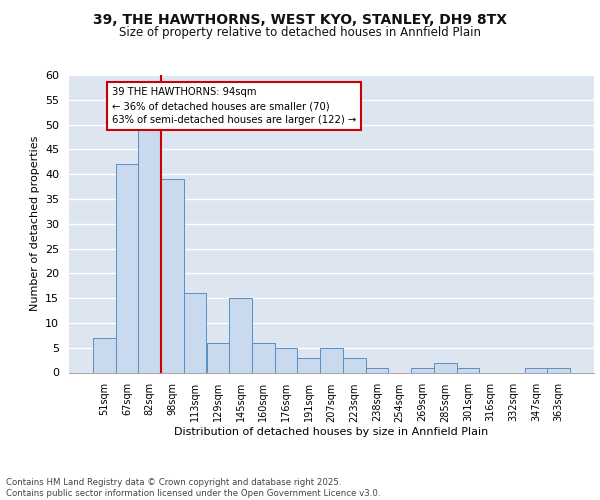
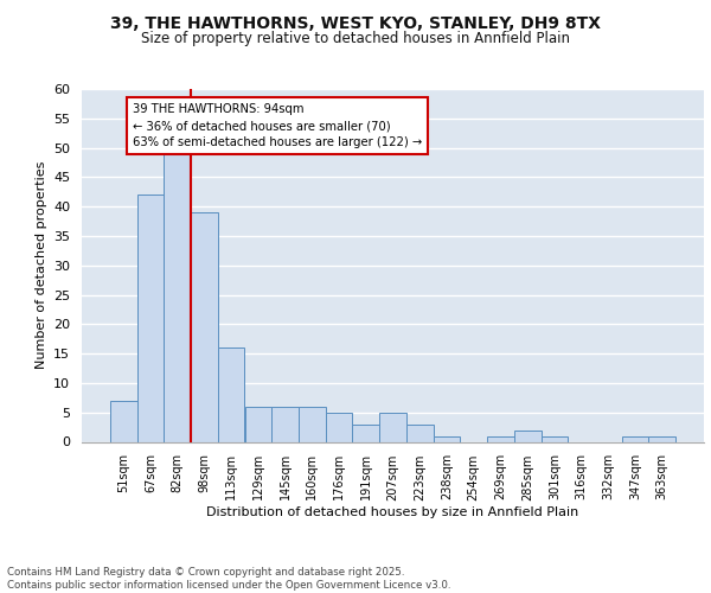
145sqm: 15 -> 6
